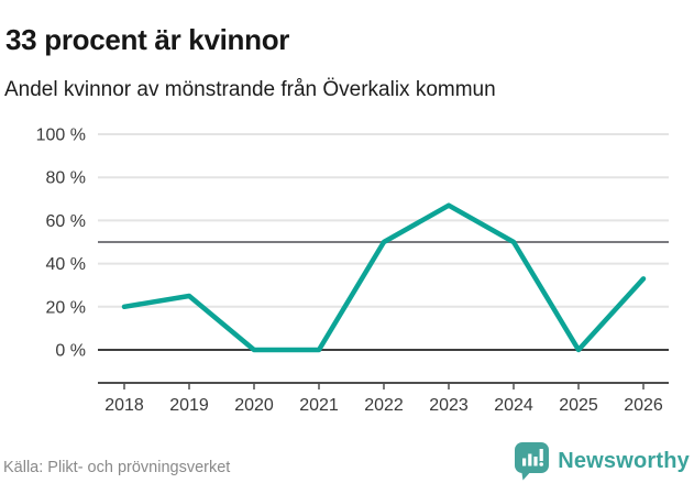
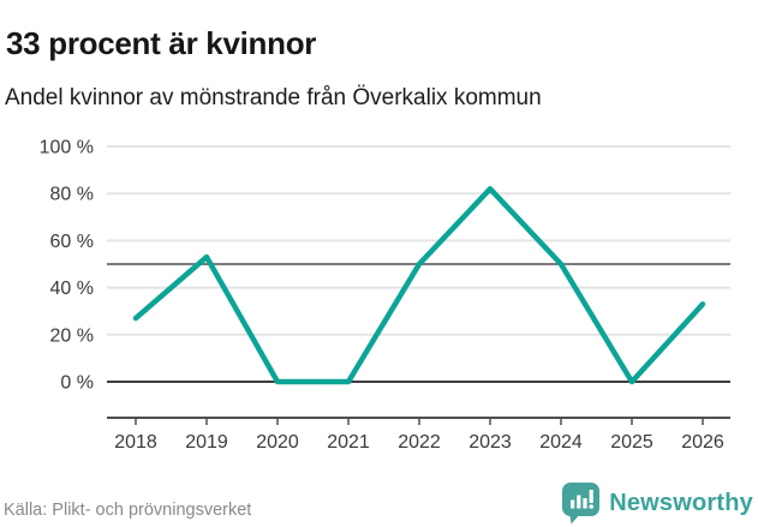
2018: 20% -> 27%
2019: 25% -> 53%
2023: 67% -> 82%
